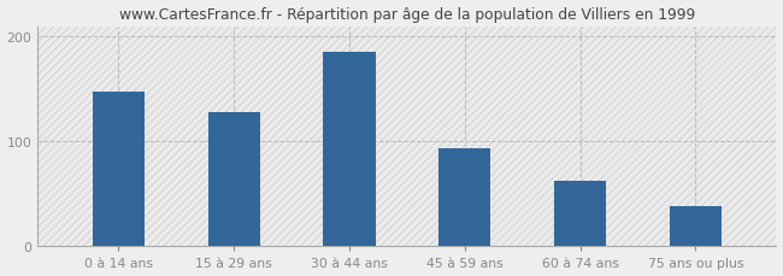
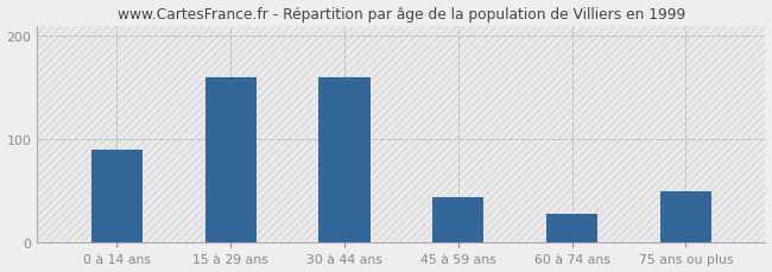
0 à 14 ans: 148 -> 90
15 à 29 ans: 128 -> 160
30 à 44 ans: 185 -> 160
45 à 59 ans: 93 -> 44
60 à 74 ans: 63 -> 28
75 ans ou plus: 38 -> 50
